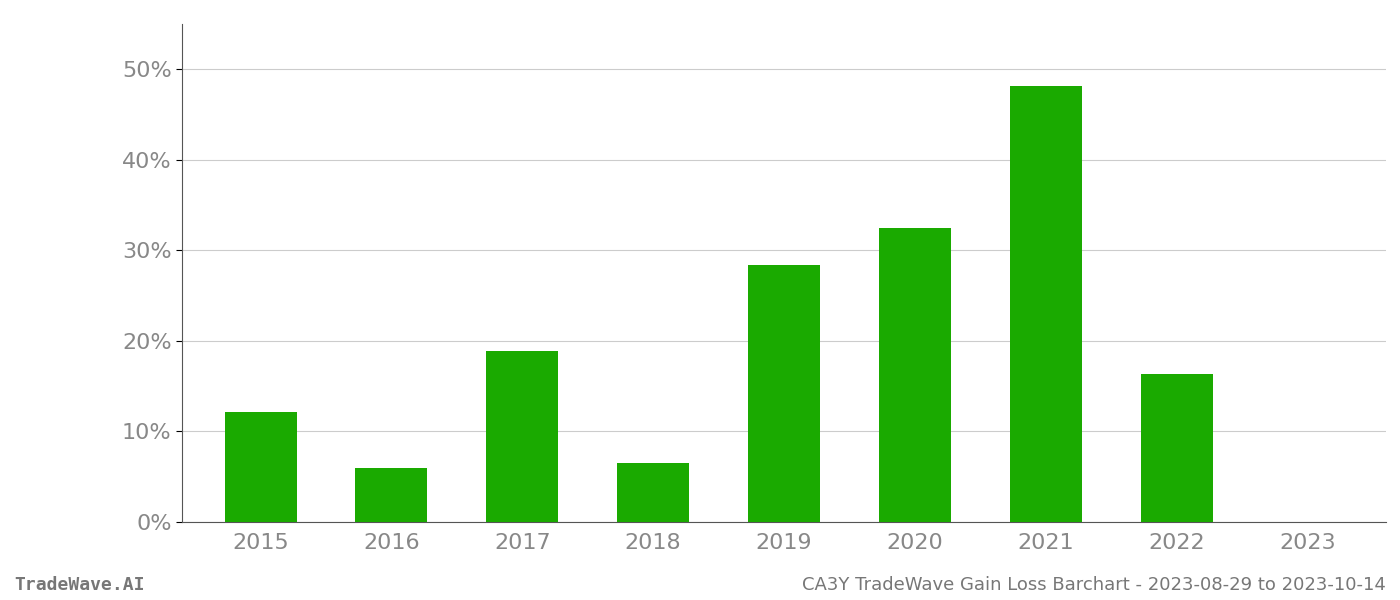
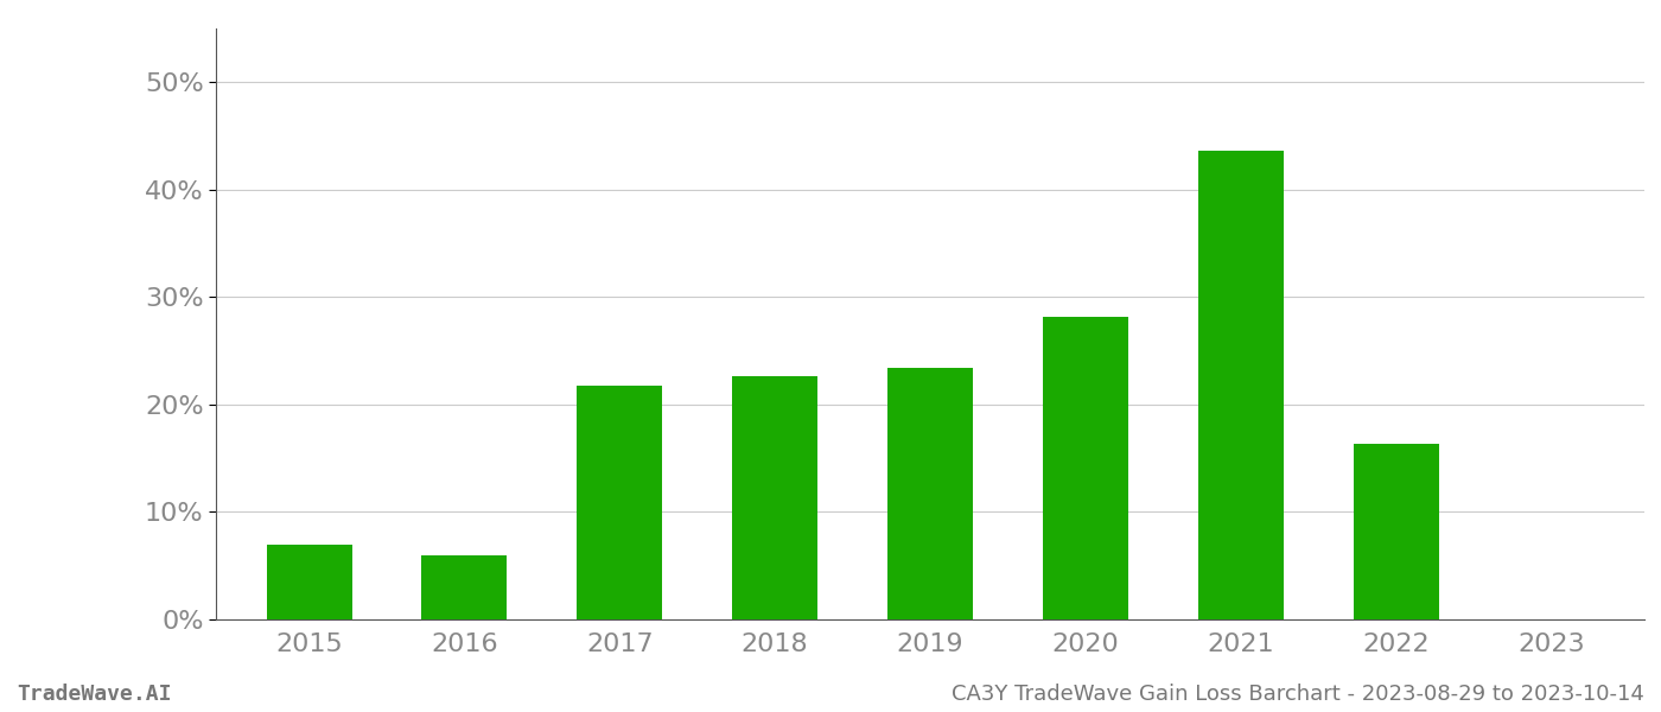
2015: 12.2% -> 7.0%
2017: 18.9% -> 21.8%
2018: 6.5% -> 22.6%
2019: 28.4% -> 23.4%
2020: 32.5% -> 28.2%
2021: 48.2% -> 43.6%
